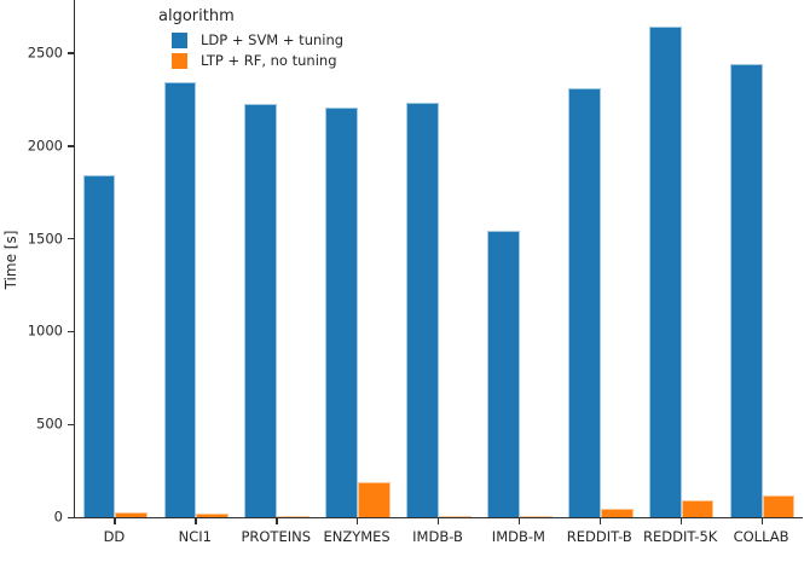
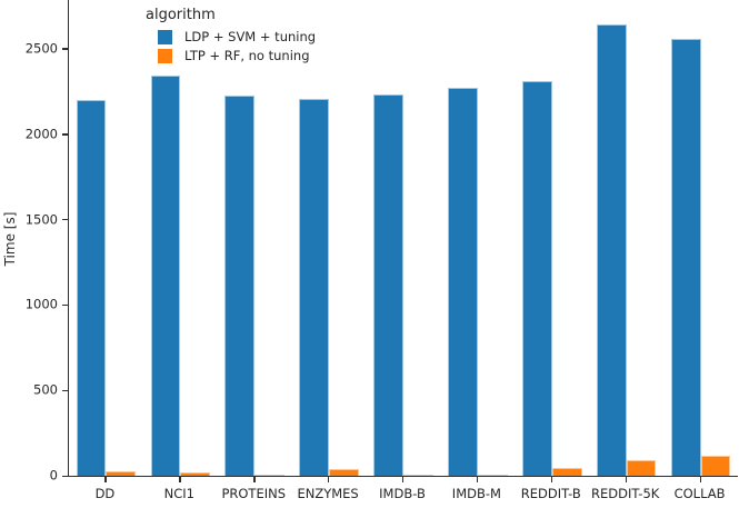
LDP + SVM + tuning/DD: 1840 -> 2200
LTP + RF, no tuning/ENZYMES: 190 -> 40
LDP + SVM + tuning/IMDB-M: 1540 -> 2270
LDP + SVM + tuning/COLLAB: 2440 -> 2560
